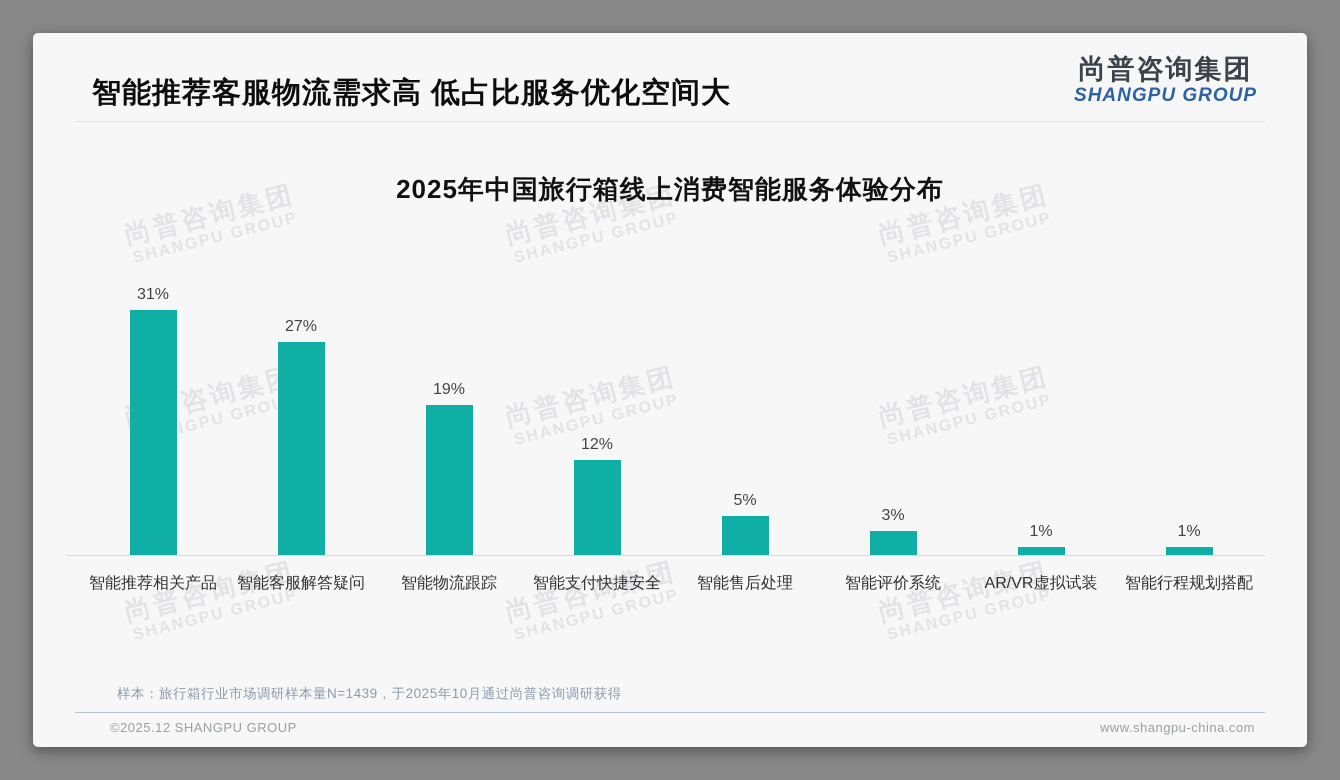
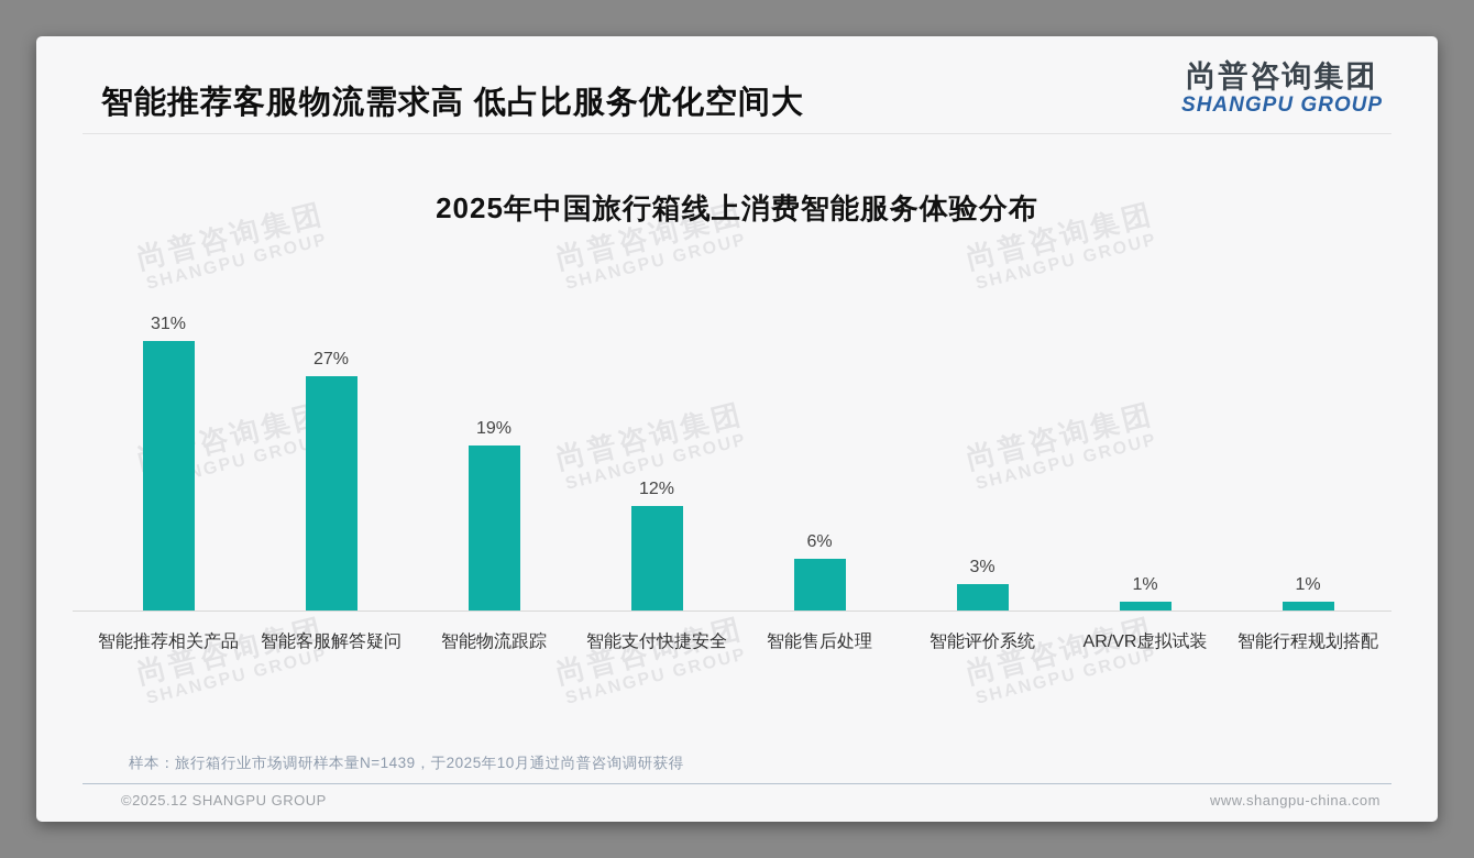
智能售后处理: 5% -> 6%
